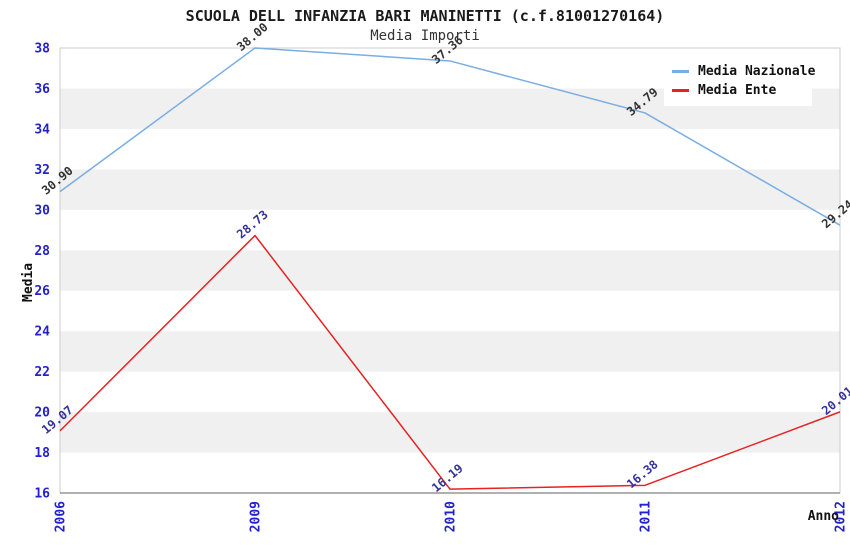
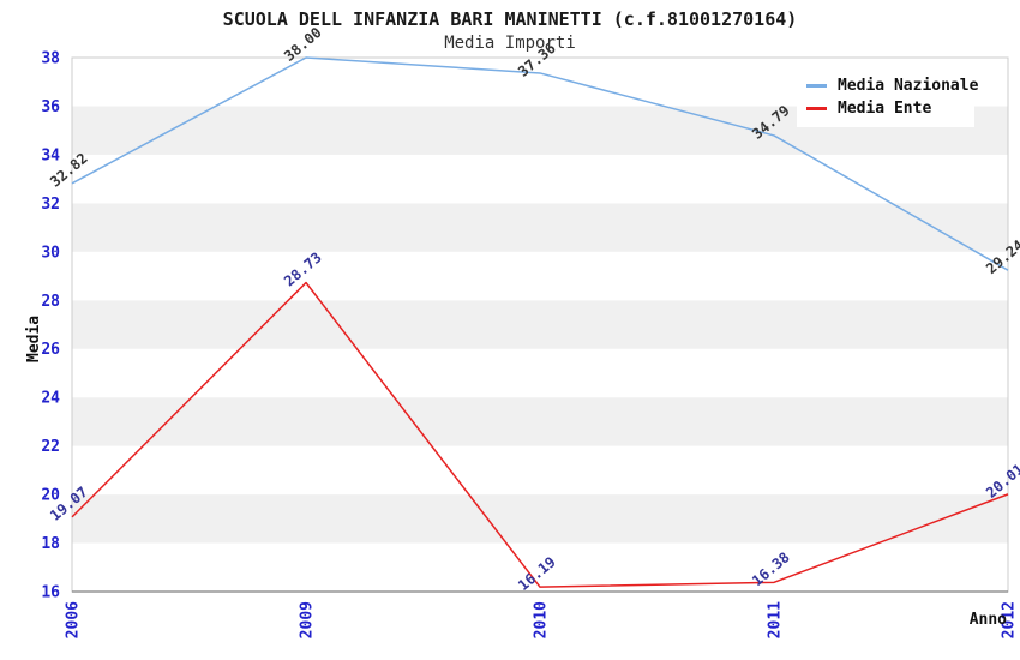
Media Nazionale/2006: 30.90 -> 32.82
